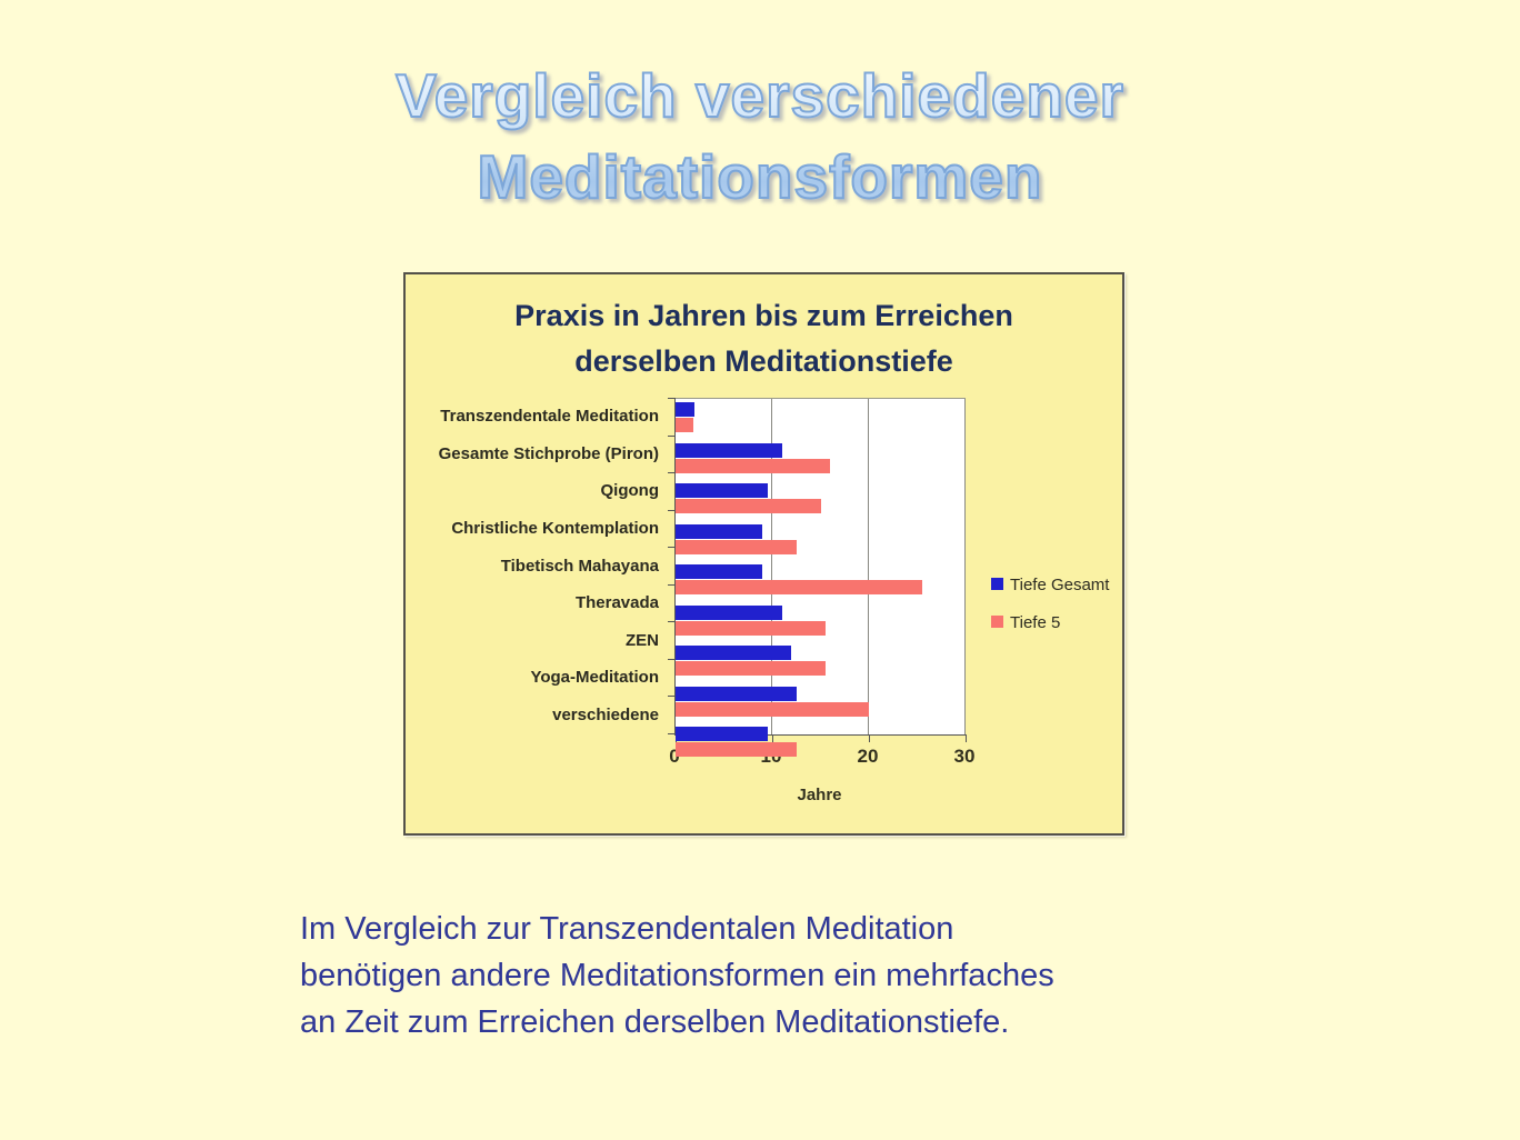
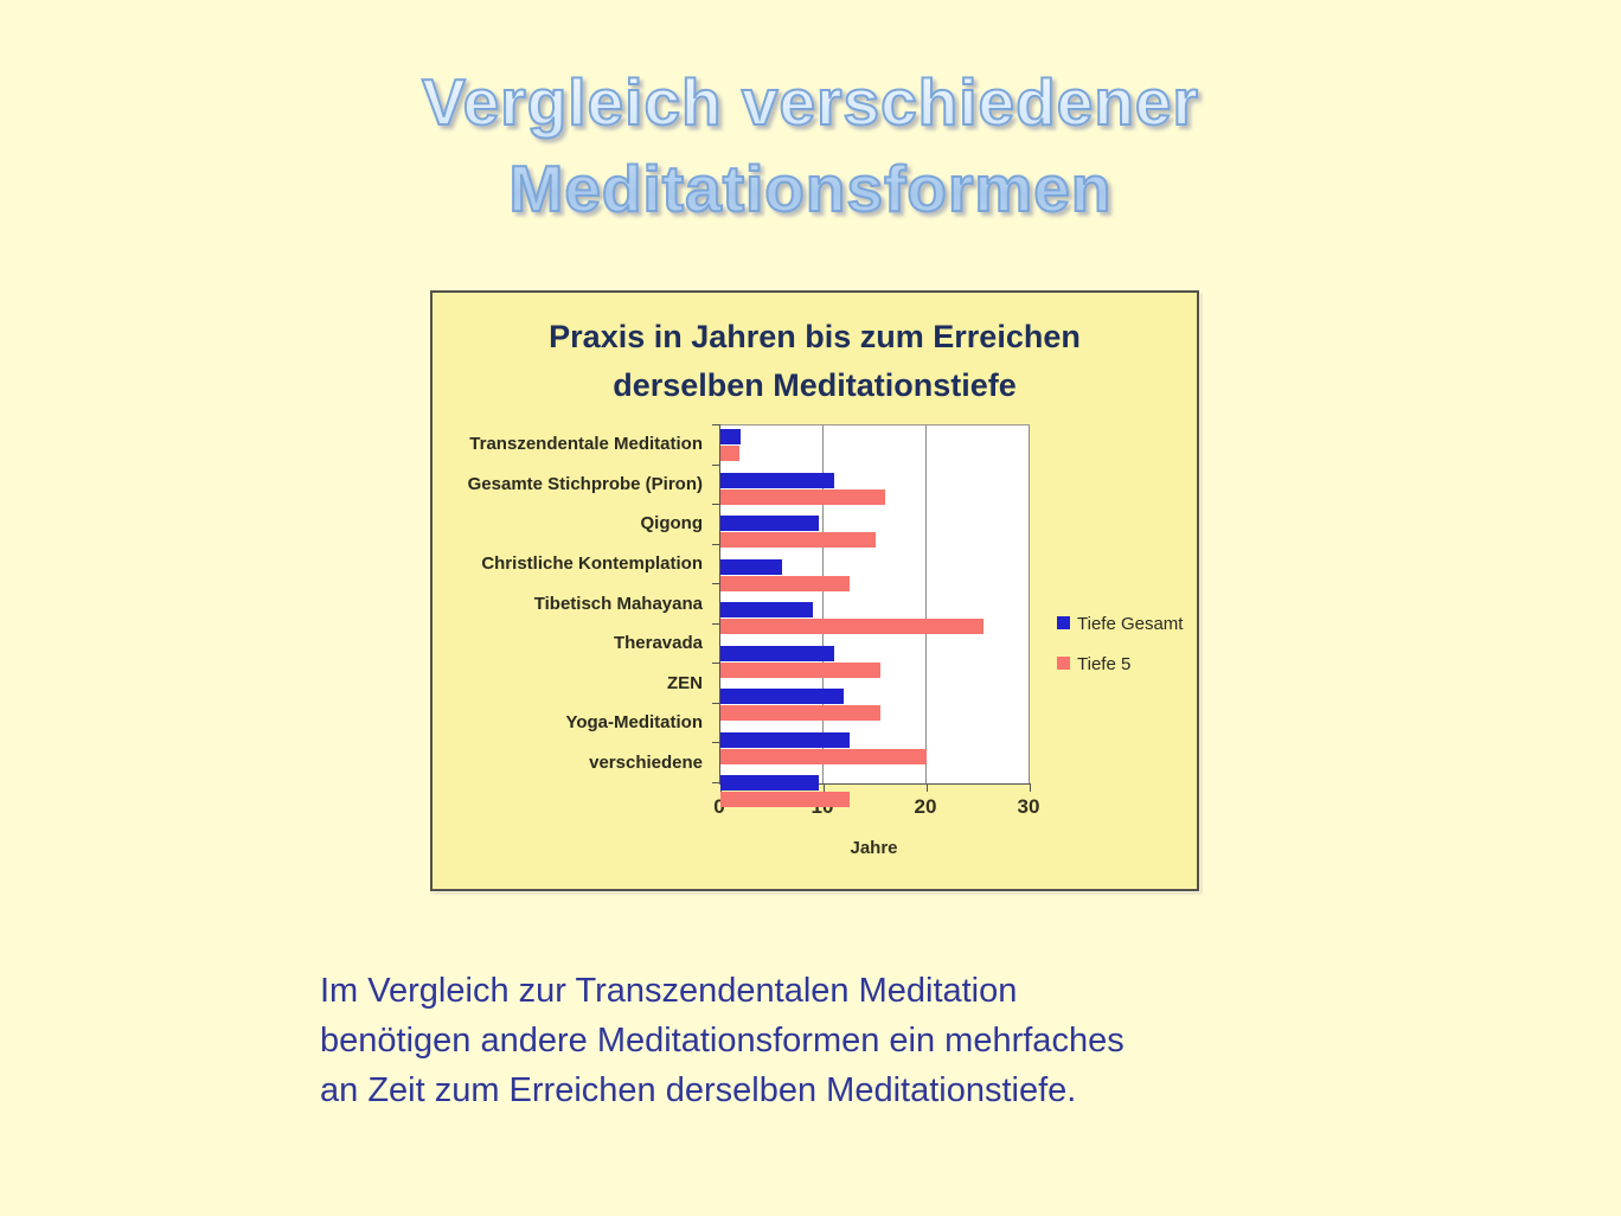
Tiefe Gesamt/Christliche Kontemplation: 9 -> 6
